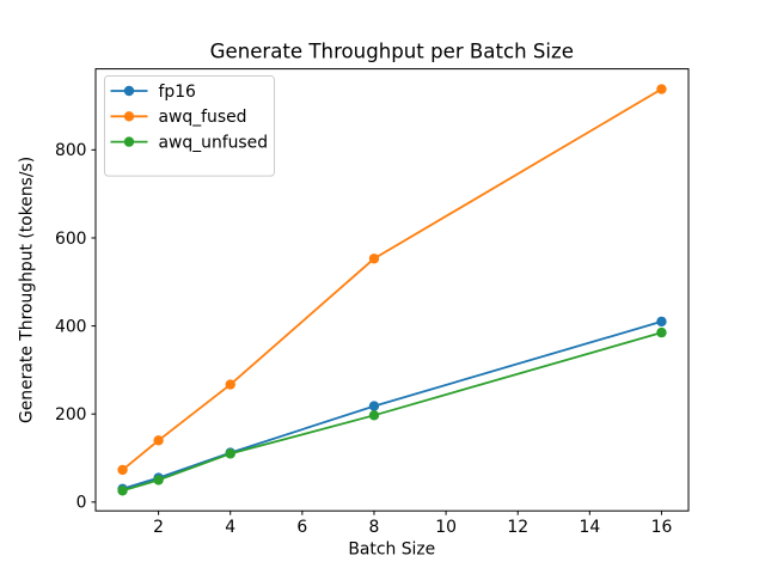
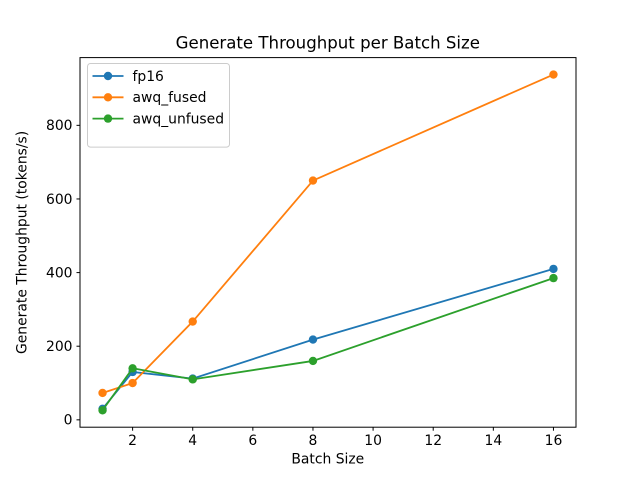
fp16/2: 60 -> 130
awq_fused/2: 140 -> 100
awq_unfused/2: 50 -> 140
awq_fused/8: 550 -> 650
awq_unfused/8: 200 -> 160
